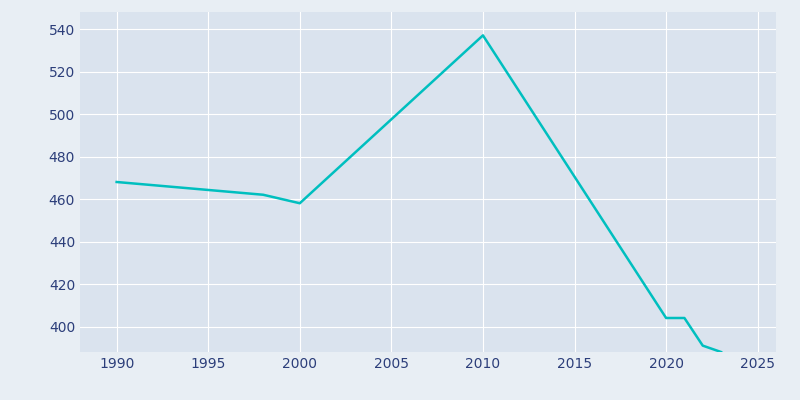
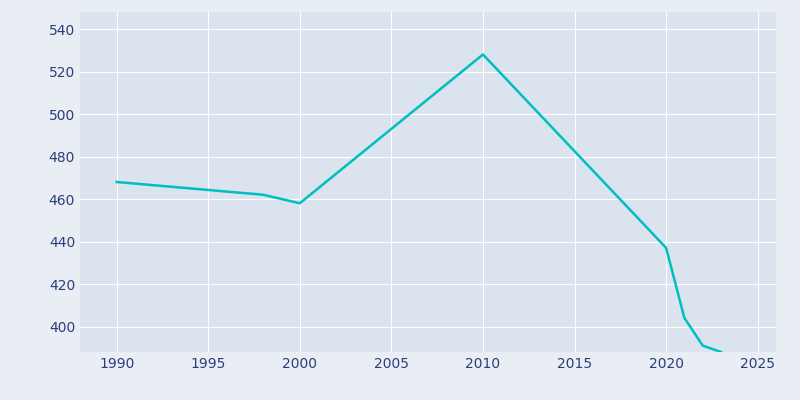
2010: 537 -> 528
2020: 404 -> 437
